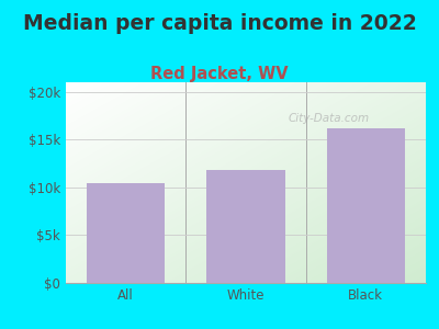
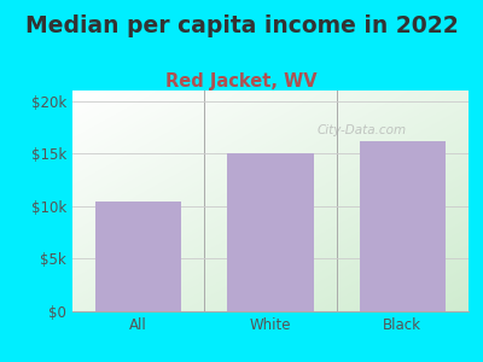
White: $11.8k -> $15.0k
